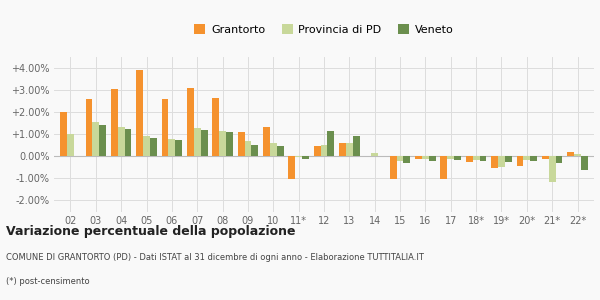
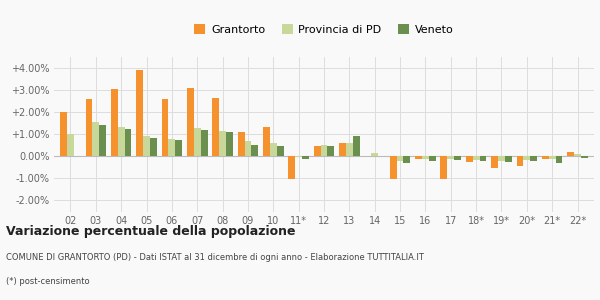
Veneto/12: 1.15% -> 0.45%
Provincia di PD/19*: -0.50% -> -0.20%
Provincia di PD/21*: -1.15% -> -0.12%
Veneto/22*: -0.60% -> -0.08%
